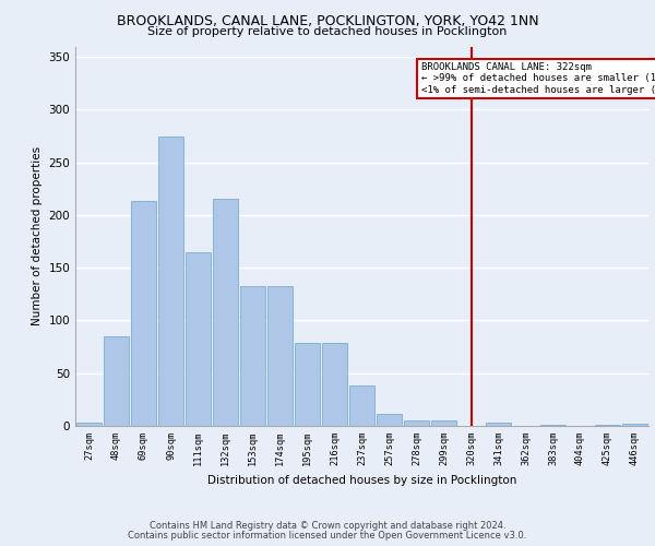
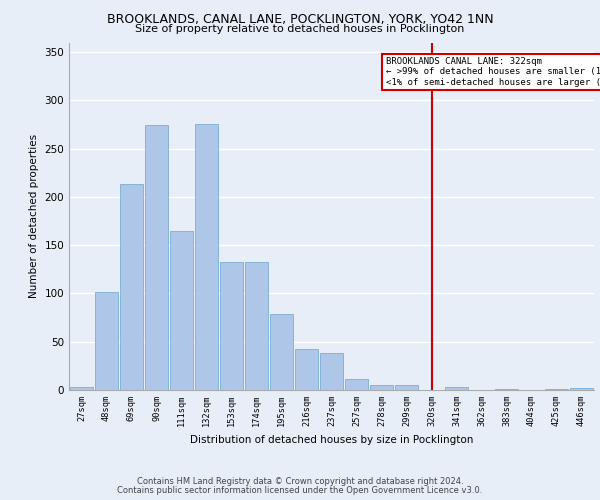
48sqm: 85 -> 102
132sqm: 215 -> 276
216sqm: 79 -> 42
